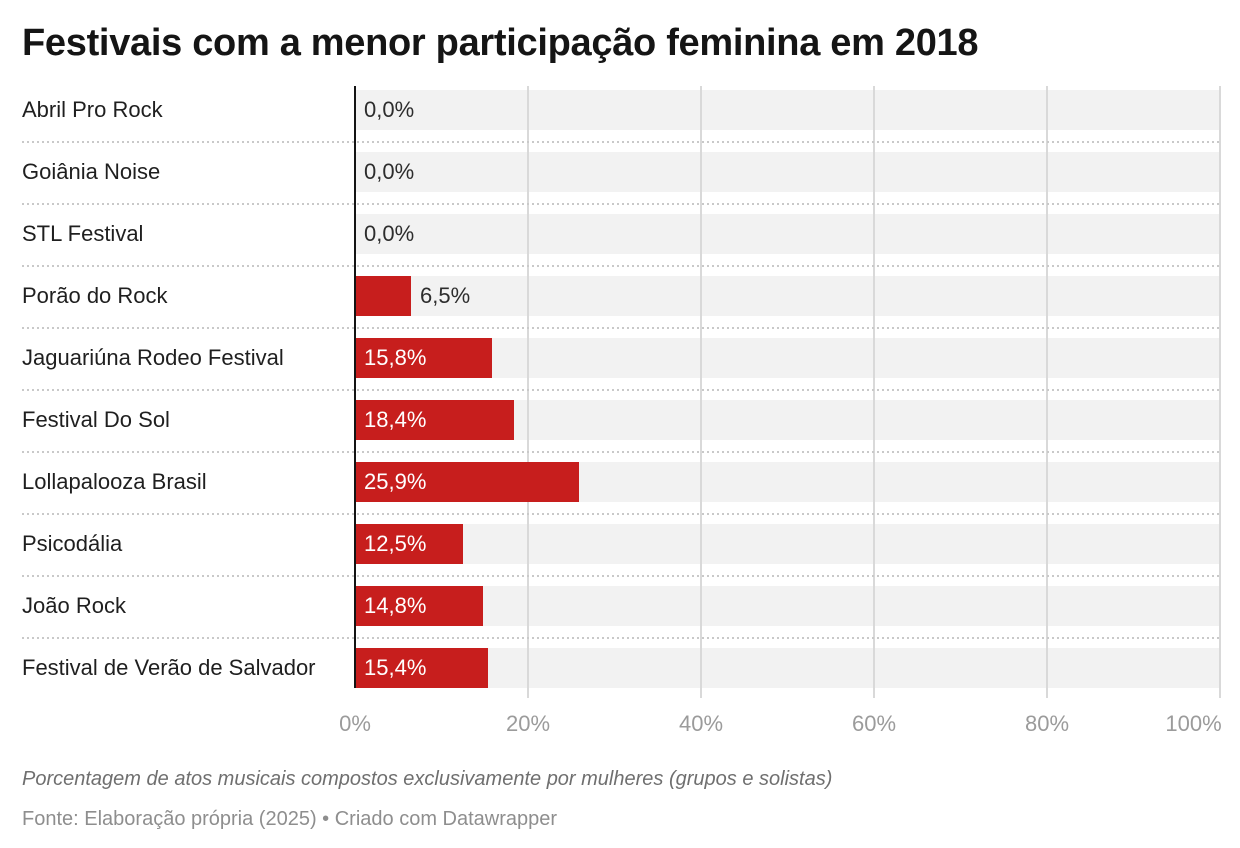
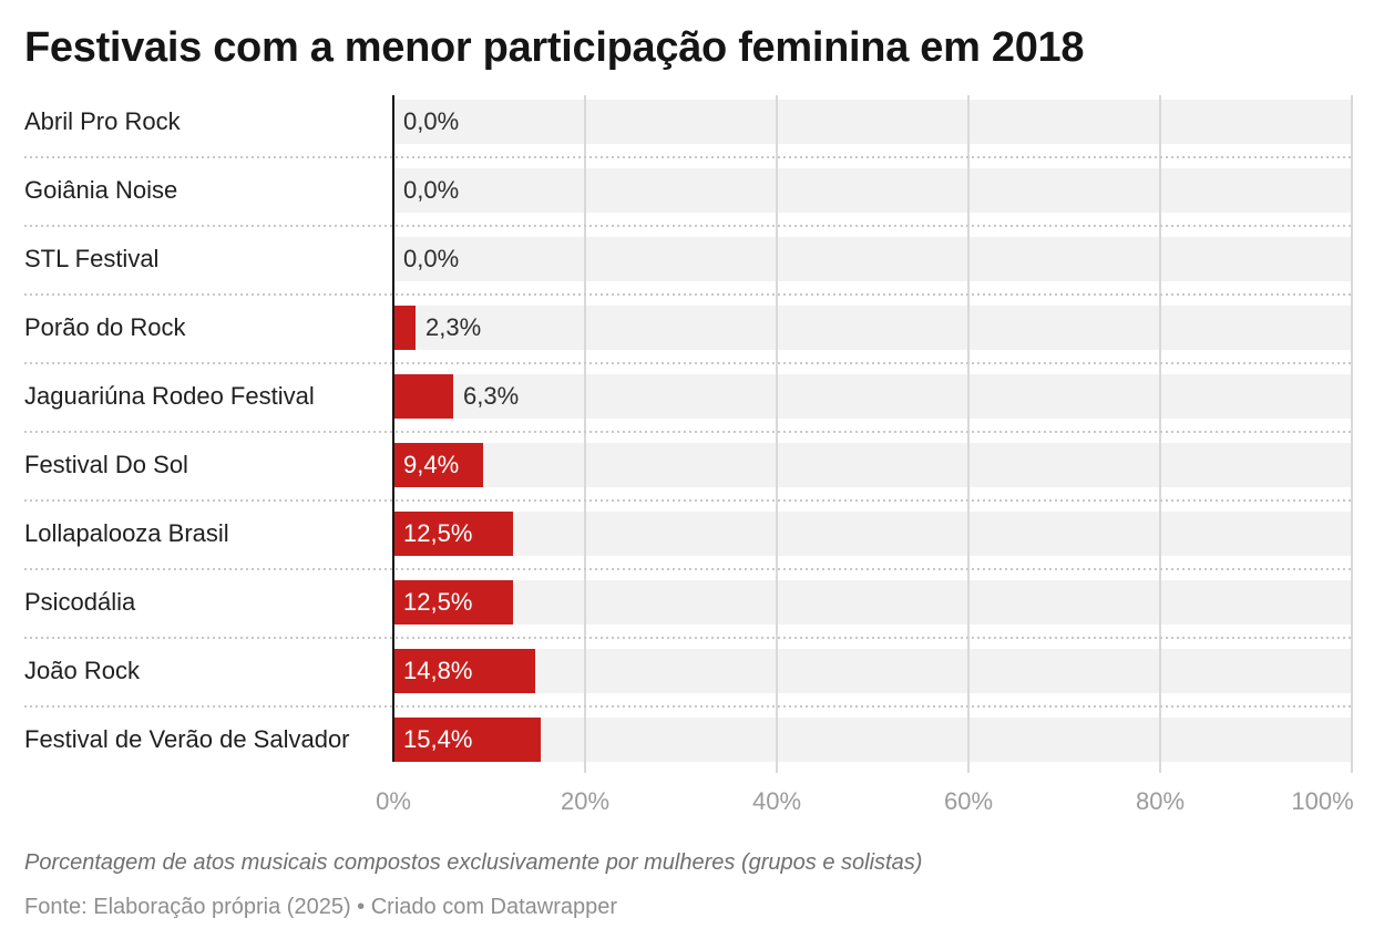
Porão do Rock: 6,5% -> 2,3%
Jaguariúna Rodeo Festival: 15,8% -> 6,3%
Festival Do Sol: 18,4% -> 9,4%
Lollapalooza Brasil: 25,9% -> 12,5%
